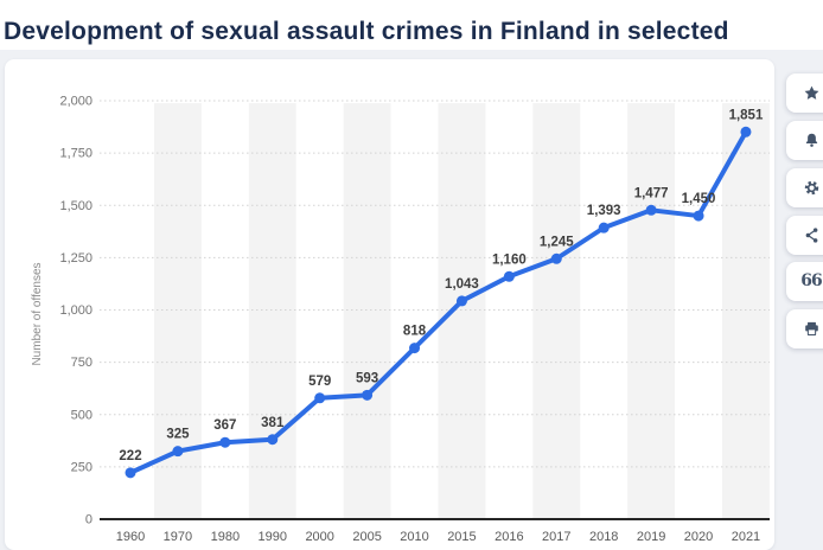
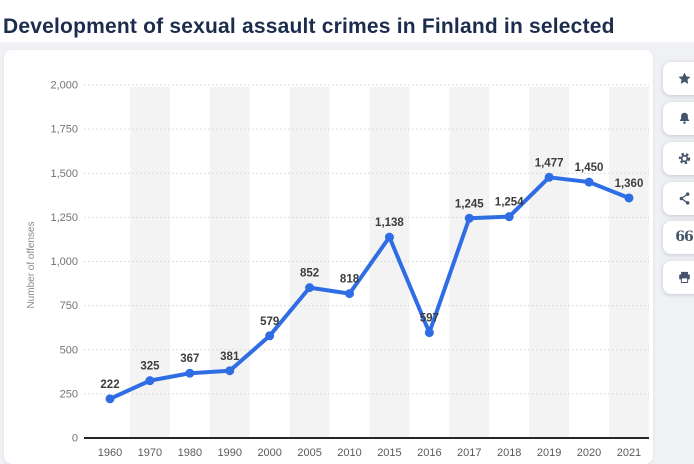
2005: 593 -> 852
2015: 1,043 -> 1,138
2016: 1,160 -> 597
2018: 1,393 -> 1,254
2021: 1,851 -> 1,360
